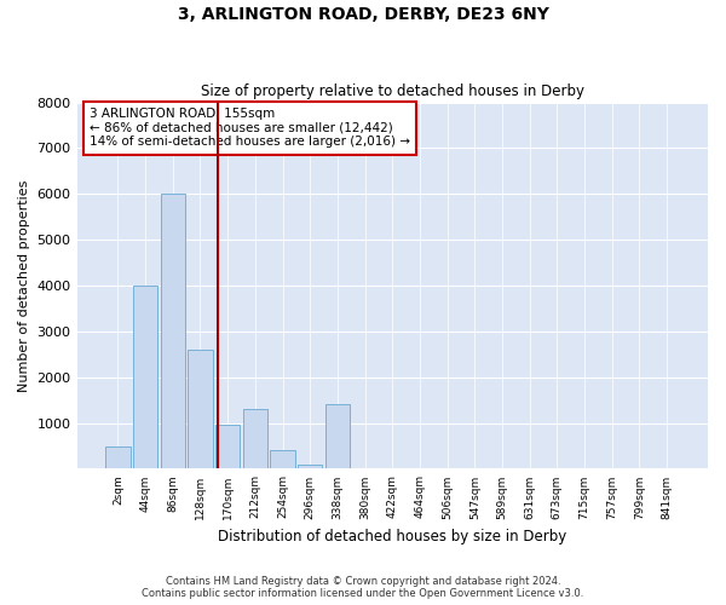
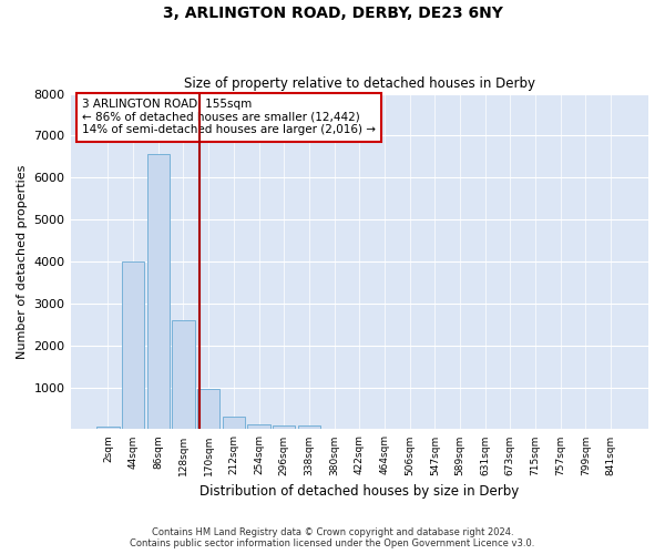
2sqm: 500 -> 80
86sqm: 6000 -> 6550
212sqm: 1300 -> 300
254sqm: 400 -> 120
338sqm: 1400 -> 80
